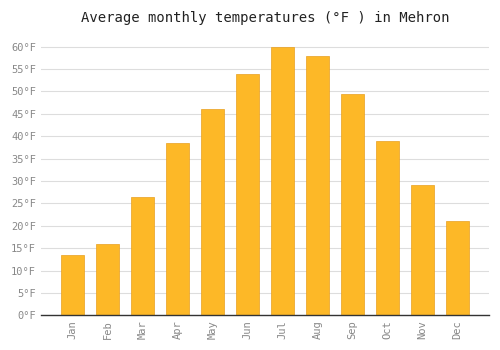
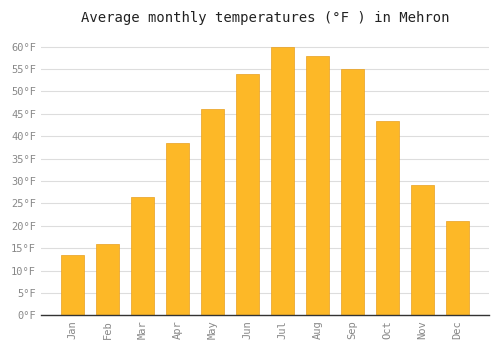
Sep: 49.5°F -> 55.0°F
Oct: 39.0°F -> 43.5°F
